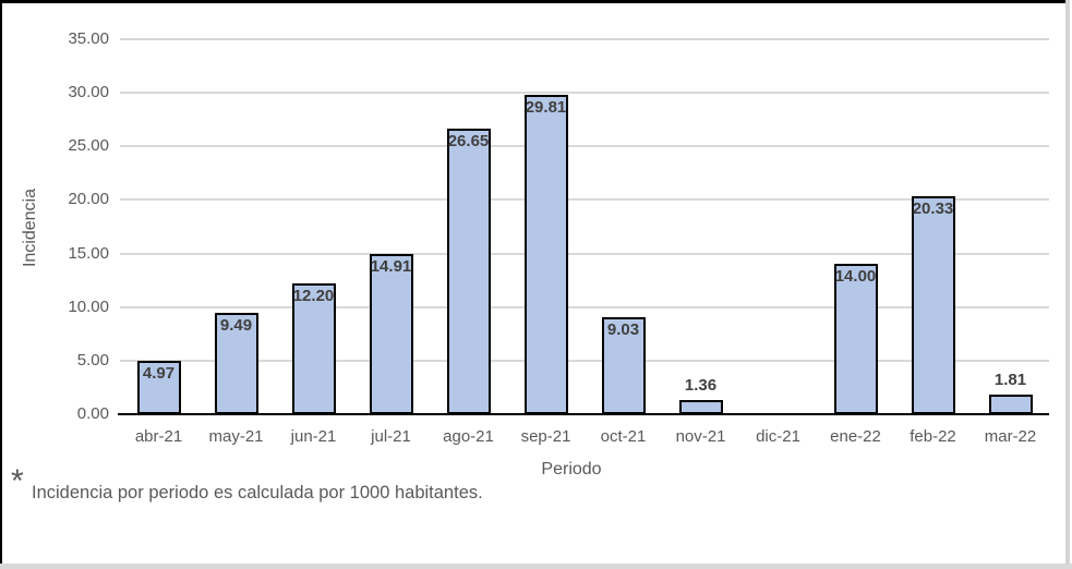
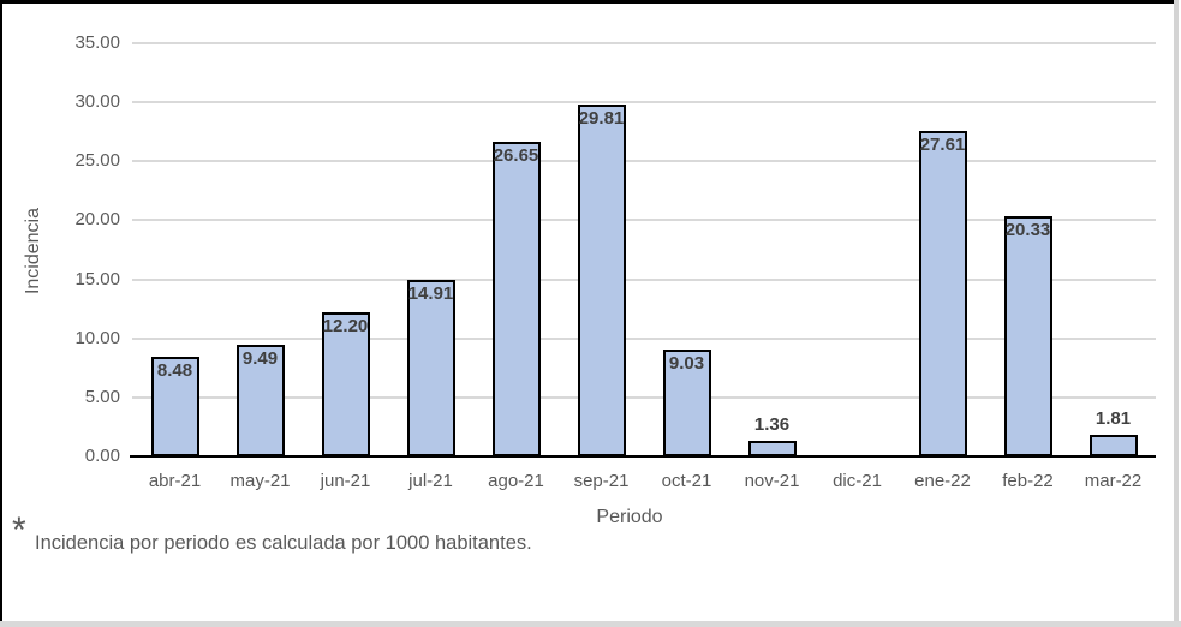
abr-21: 4.97 -> 8.48
ene-22: 14.00 -> 27.61
